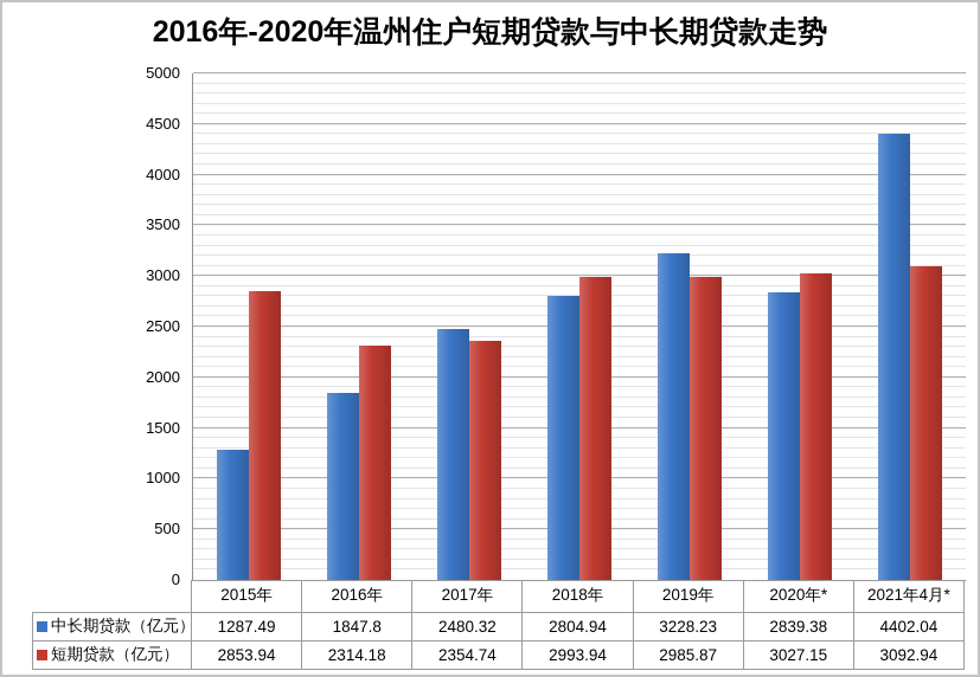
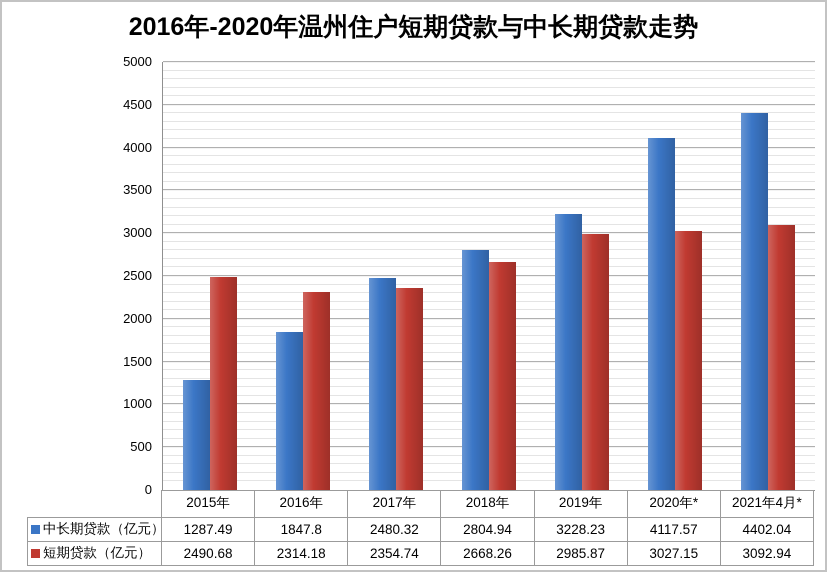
短期贷款（亿元）/2015年: 2853.94 -> 2490.68
短期贷款（亿元）/2018年: 2993.94 -> 2668.26
中长期贷款（亿元）/2020年*: 2839.38 -> 4117.57
